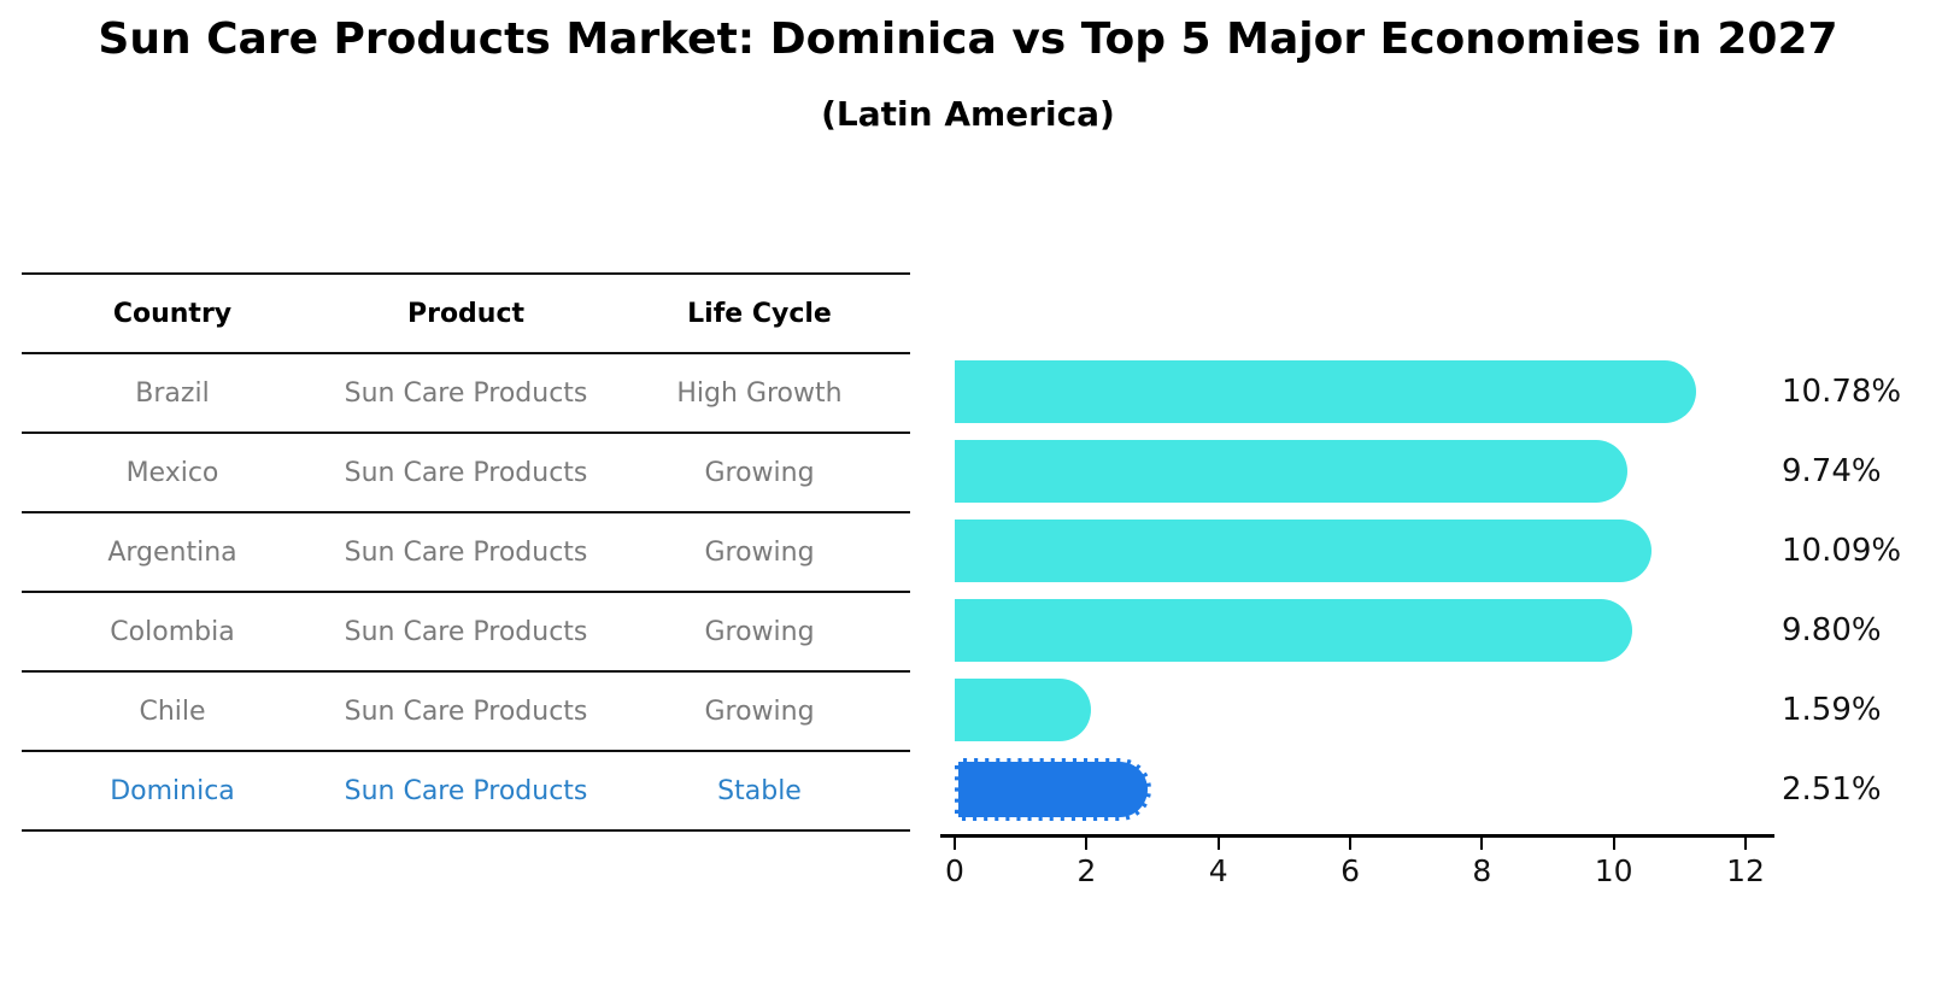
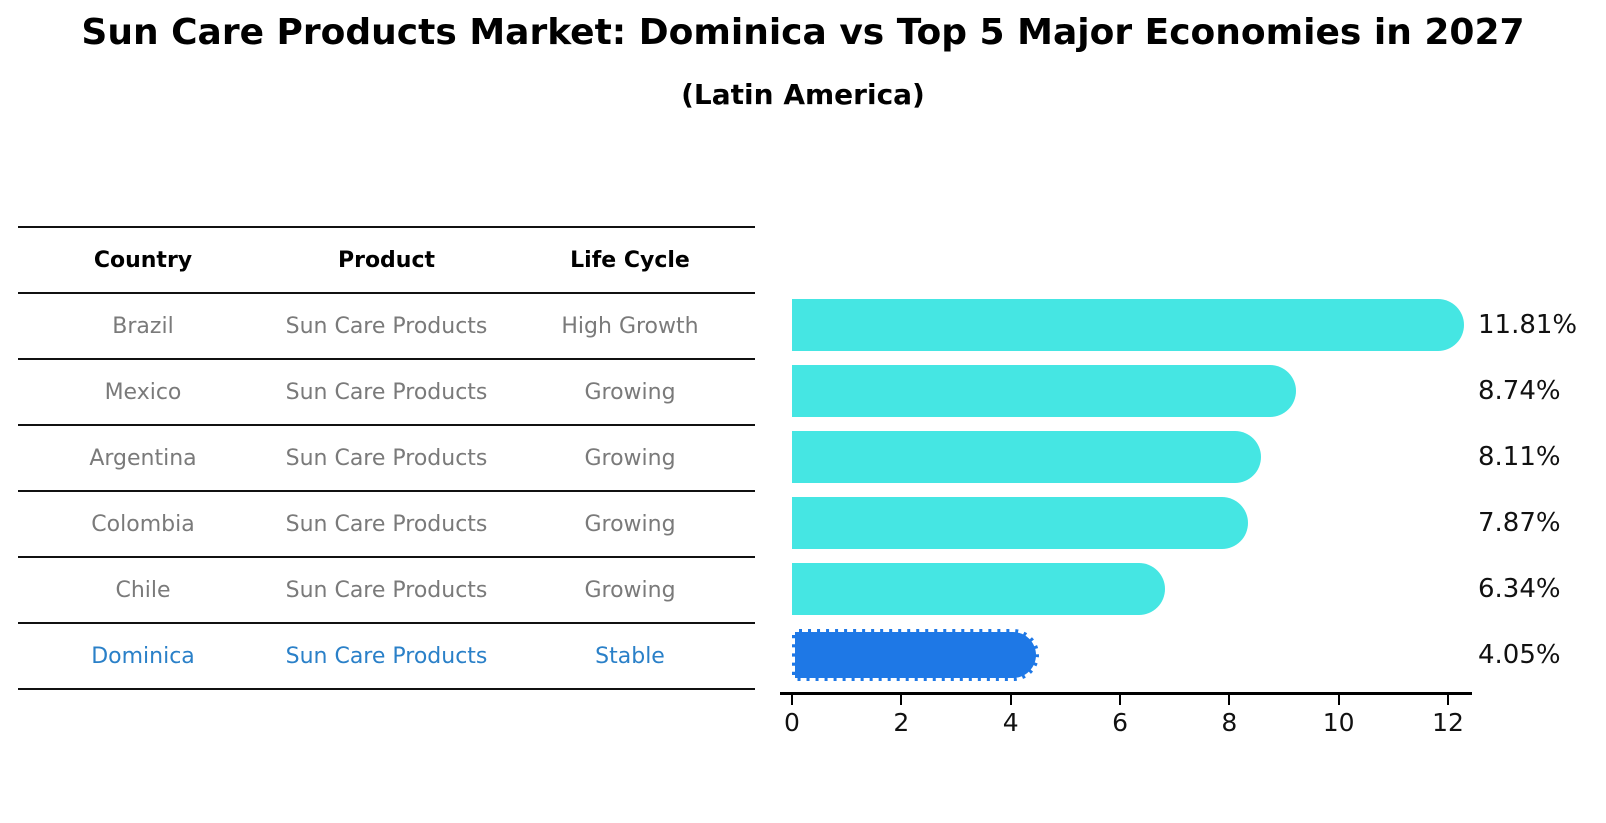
Brazil: 10.78% -> 11.81%
Mexico: 9.74% -> 8.74%
Argentina: 10.09% -> 8.11%
Colombia: 9.80% -> 7.87%
Chile: 1.59% -> 6.34%
Dominica: 2.51% -> 4.05%
